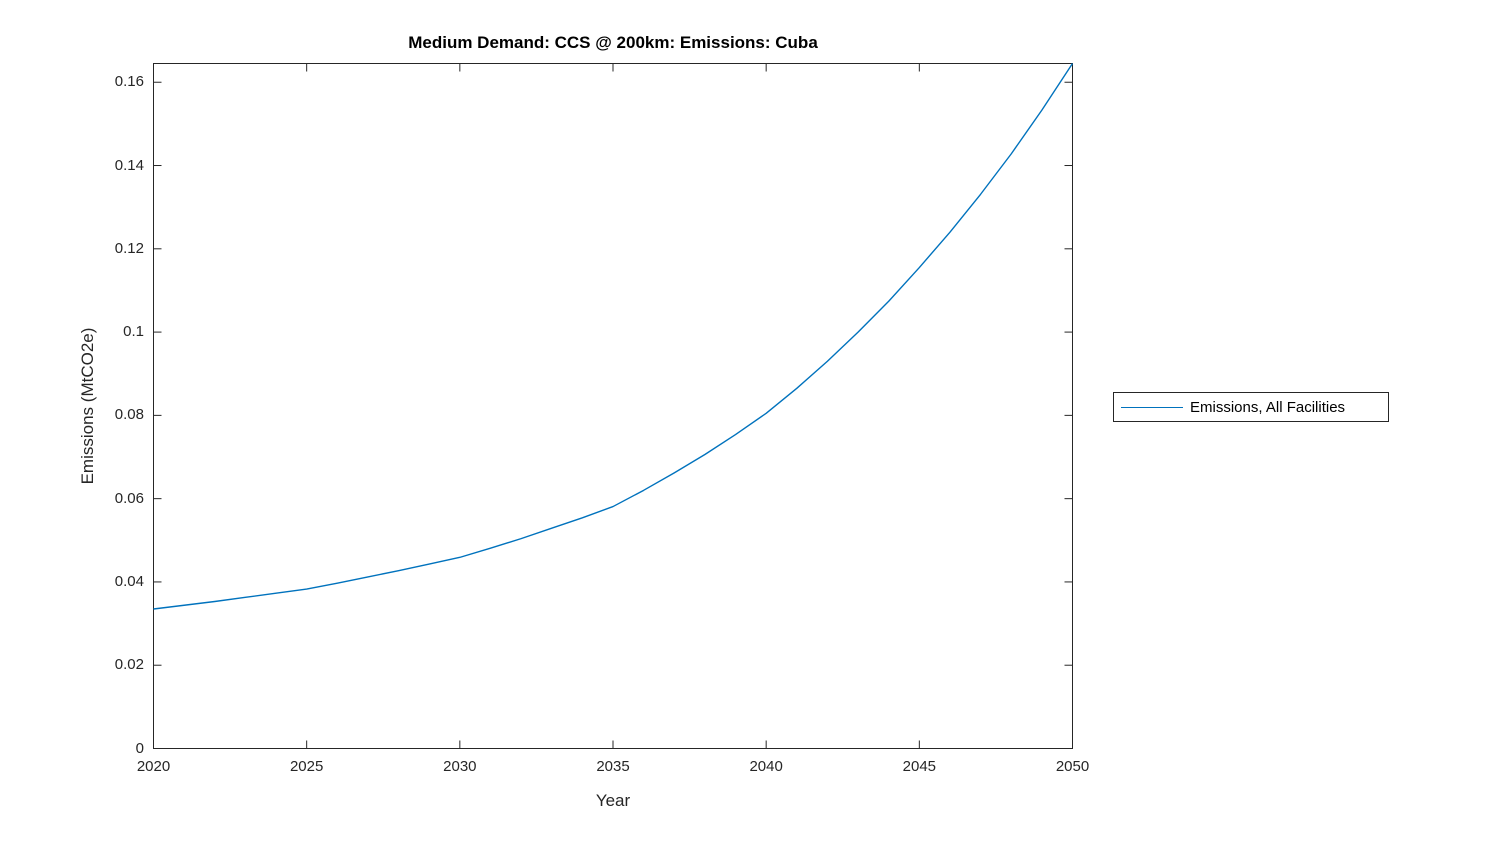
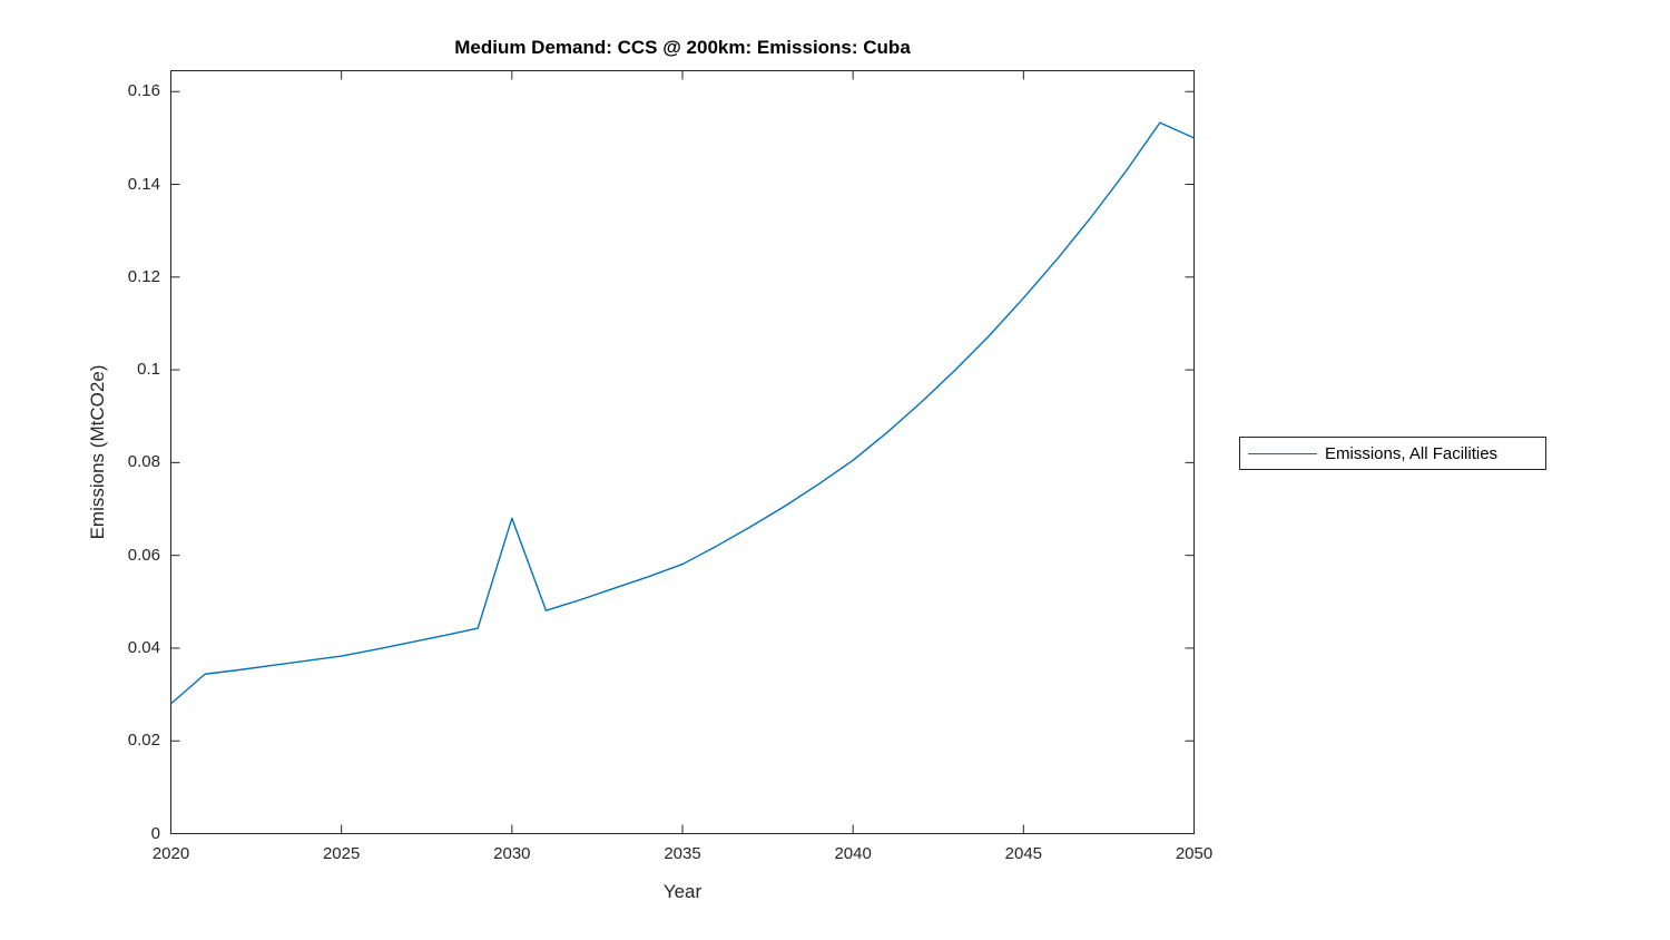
2020: 0.034 -> 0.028
2030: 0.046 -> 0.068
2050: 0.165 -> 0.150
